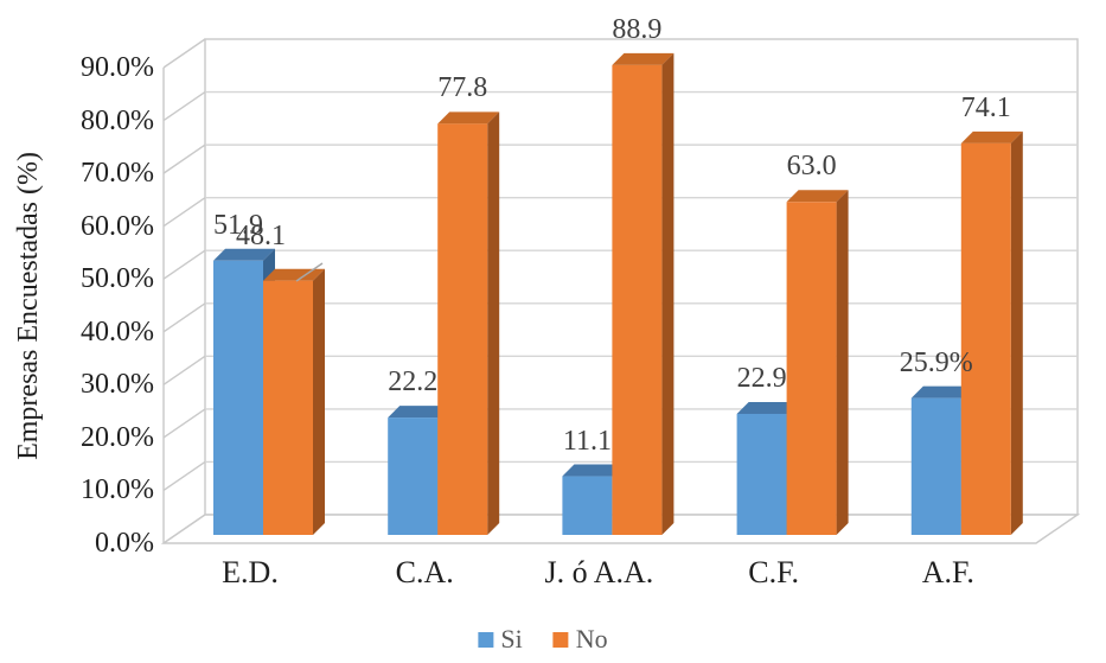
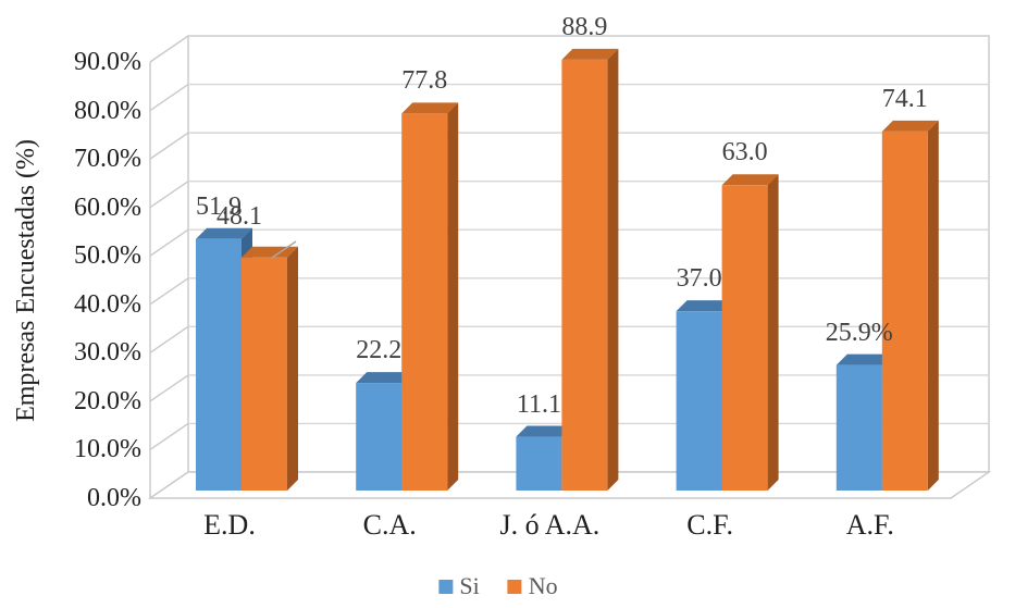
Si/C.F.: 22.9 -> 37.0
